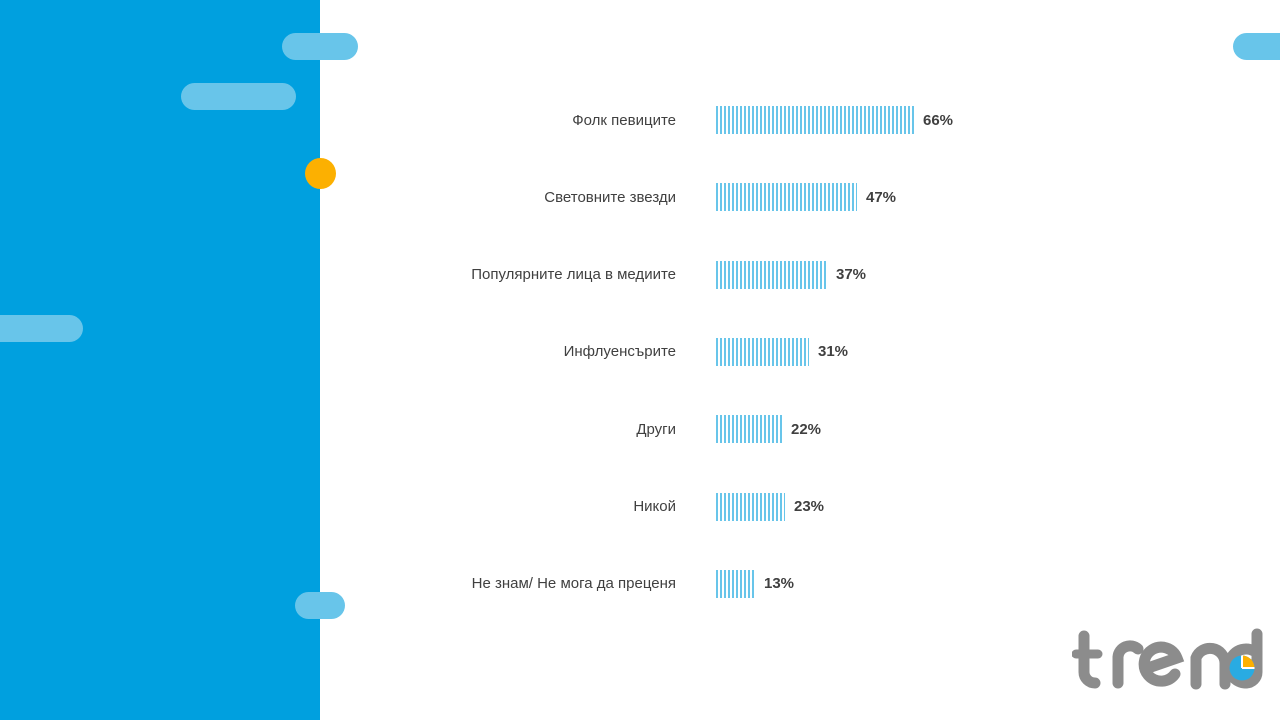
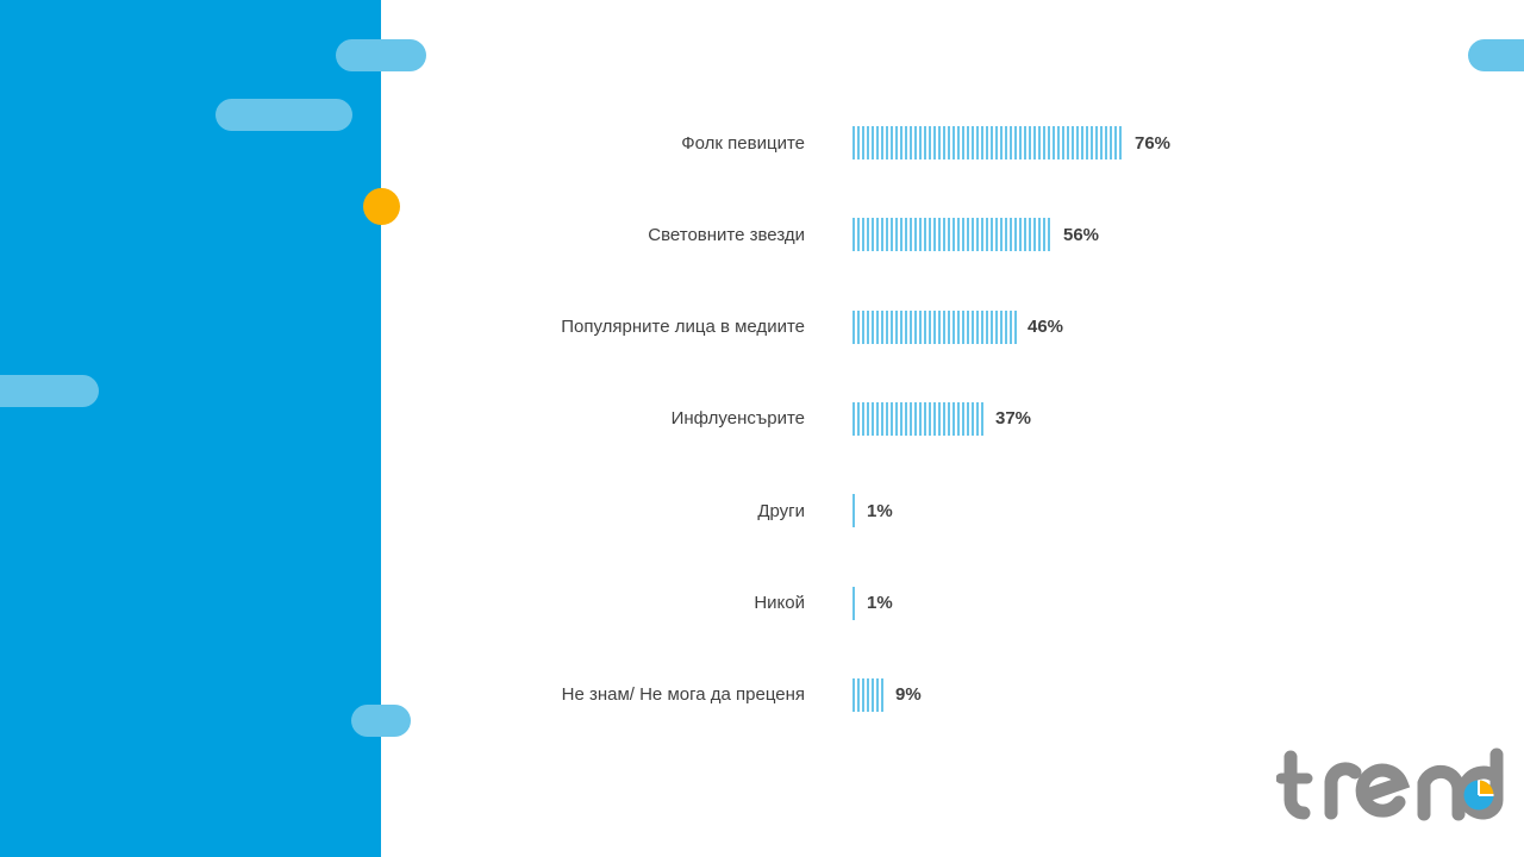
Фолк певиците: 66% -> 76%
Световните звезди: 47% -> 56%
Популярните лица в медиите: 37% -> 46%
Инфлуенсърите: 31% -> 37%
Други: 22% -> 1%
Никой: 23% -> 1%
Не знам/ Не мога да преценя: 13% -> 9%
